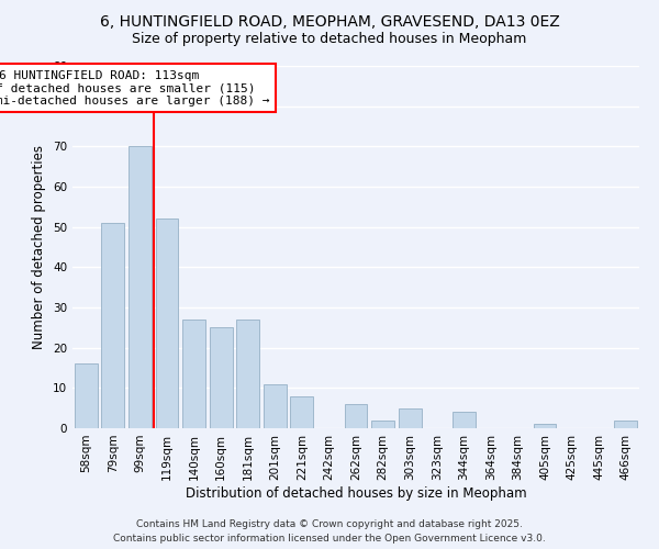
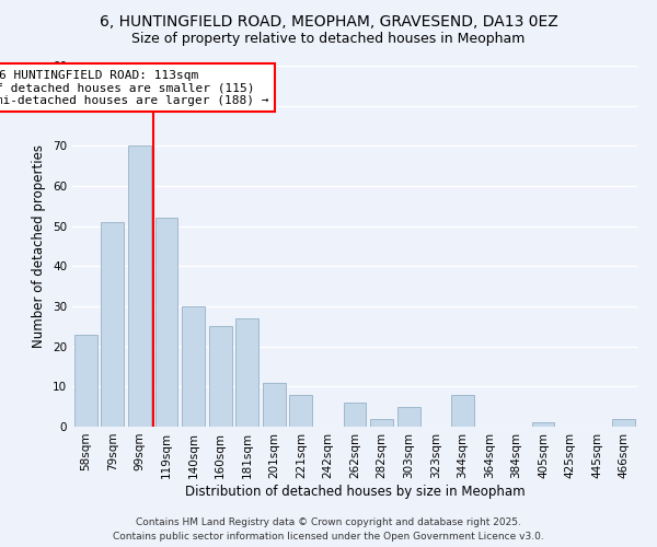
58sqm: 16 -> 23
140sqm: 27 -> 30
344sqm: 4 -> 8
